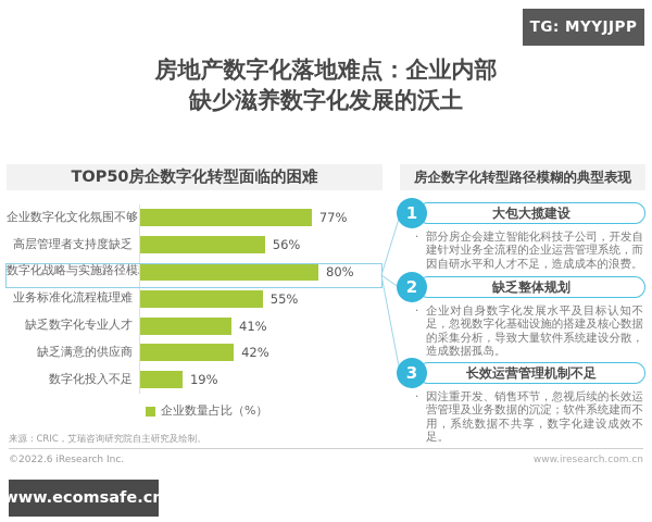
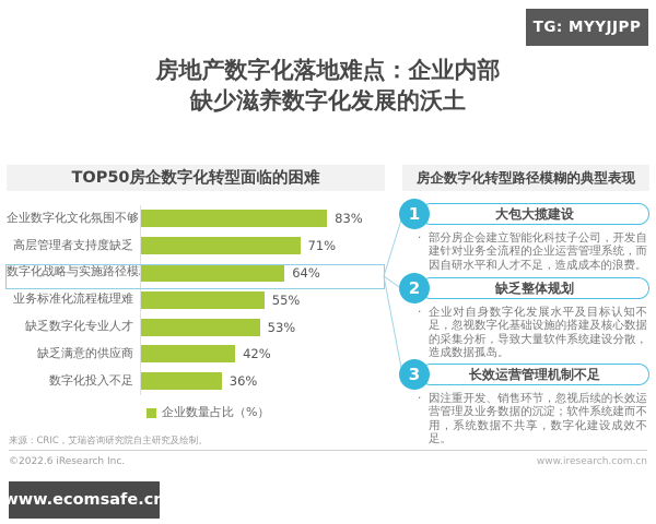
企业数字化文化氛围不够: 77% -> 83%
高层管理者支持度缺乏: 56% -> 71%
数字化战略与实施路径模糊: 80% -> 64%
缺乏数字化专业人才: 41% -> 53%
数字化投入不足: 19% -> 36%
